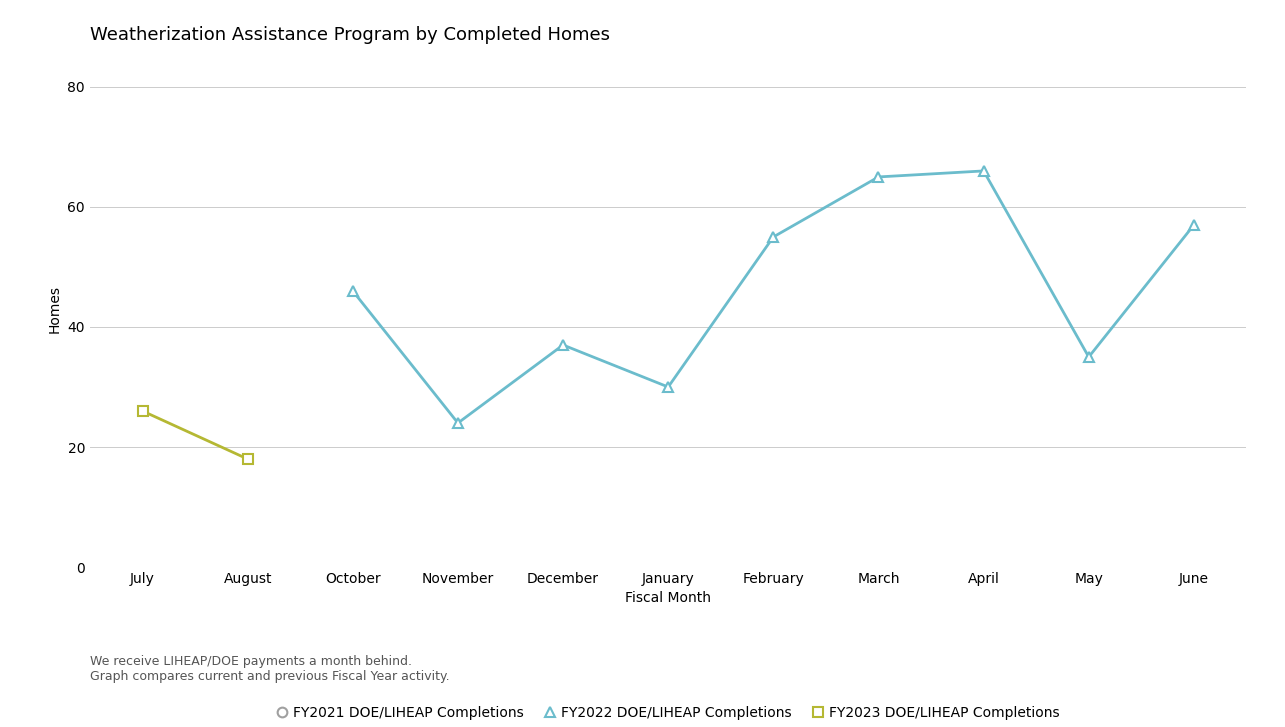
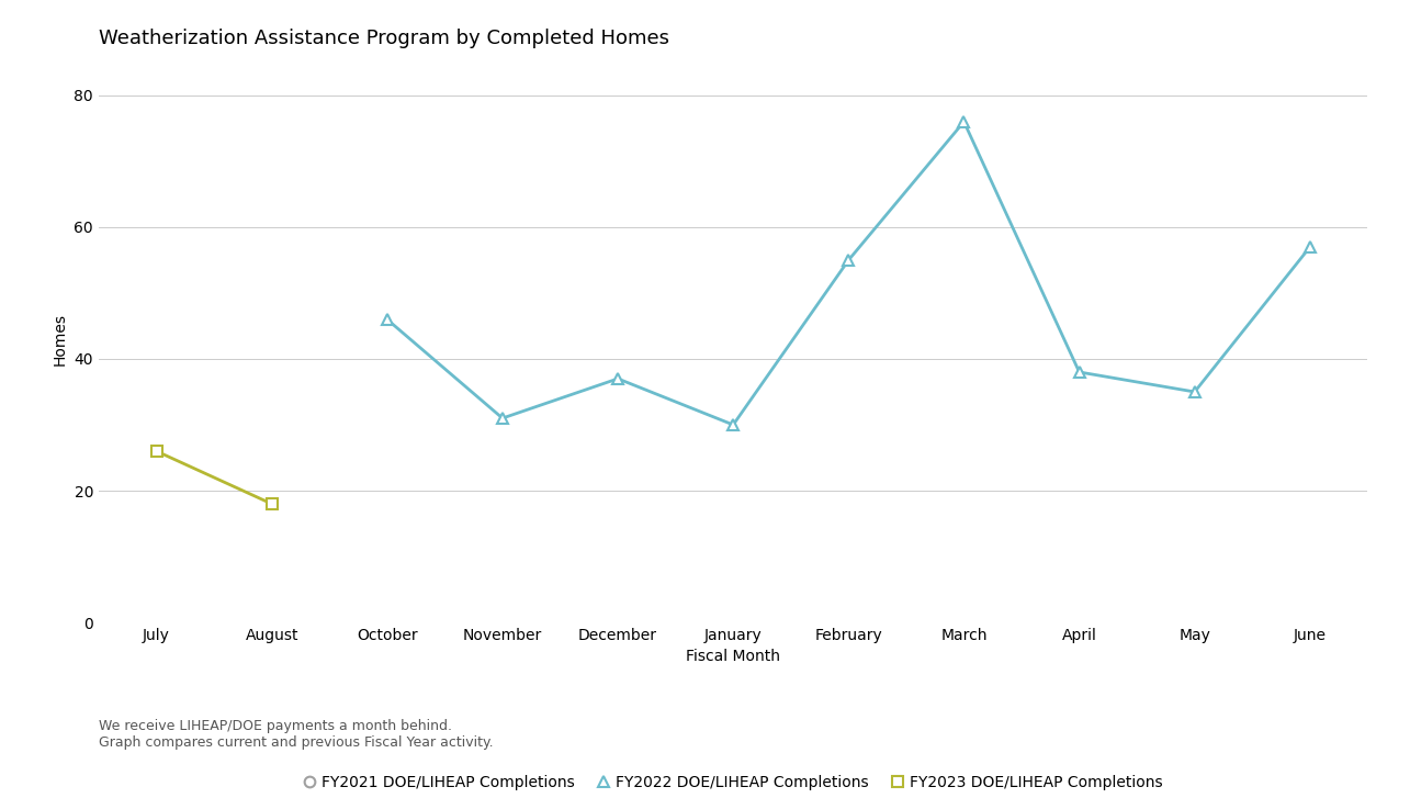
November: 24 -> 31
March: 65 -> 76
April: 66 -> 38
